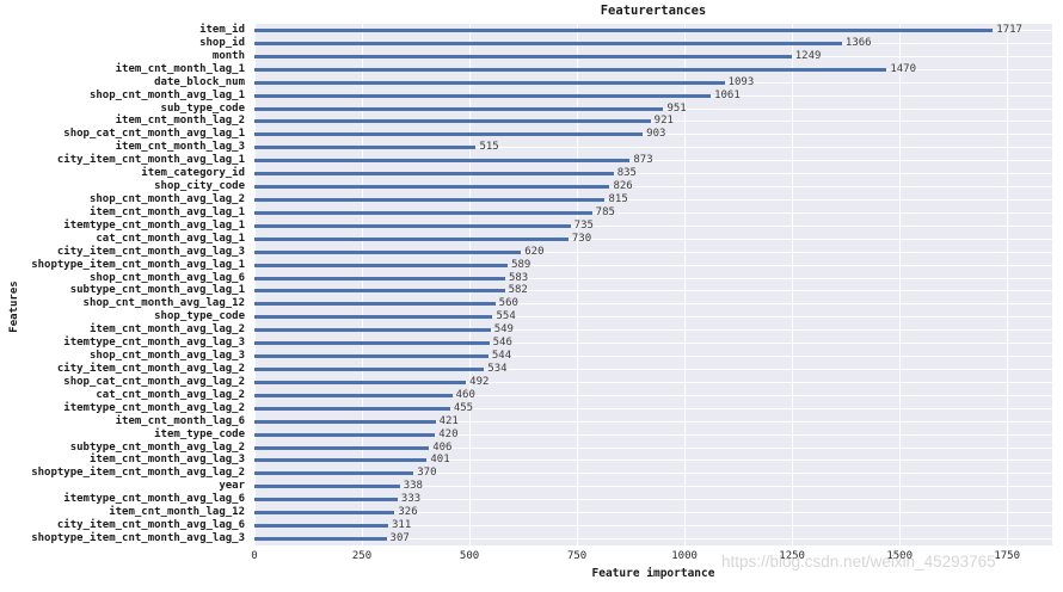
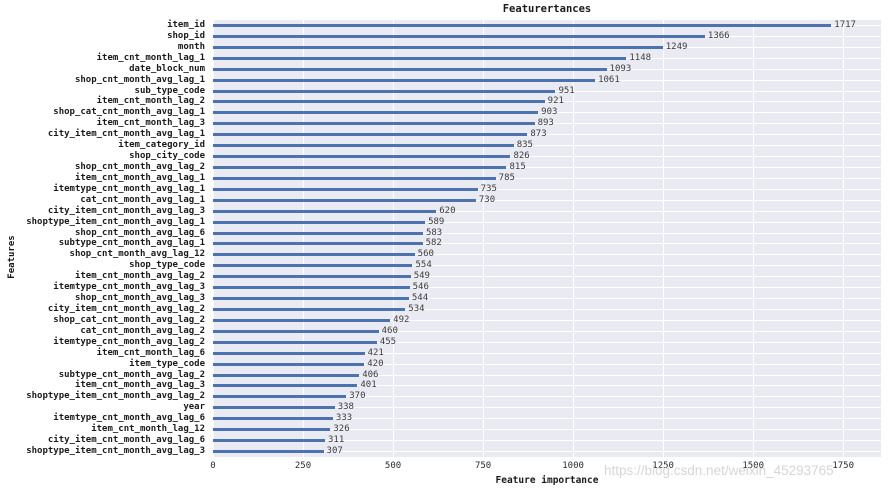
item_cnt_month_lag_1: 1470 -> 1148
item_cnt_month_lag_3: 515 -> 893
